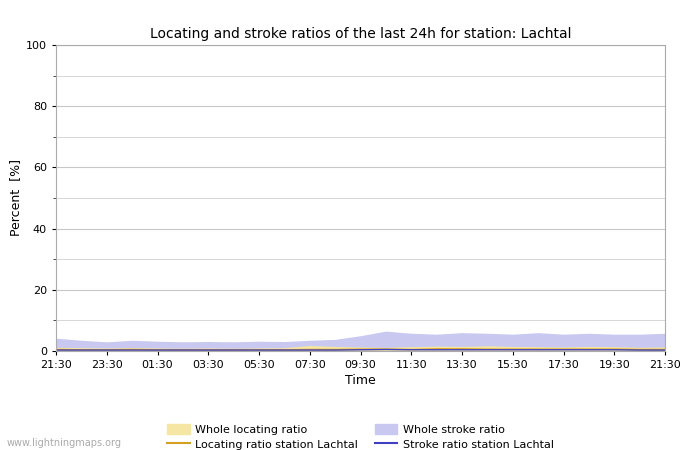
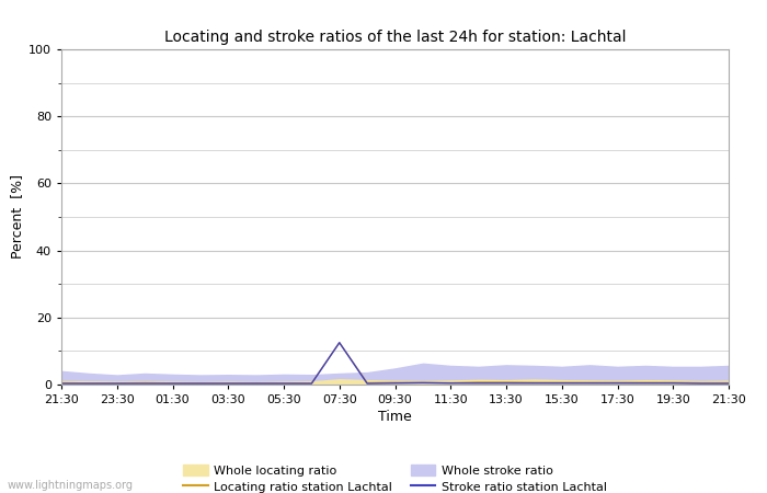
Locating ratio station Lachtal/07:30: 0.5 -> 12.5
Stroke ratio station Lachtal/07:30: 0.3 -> 12.5
